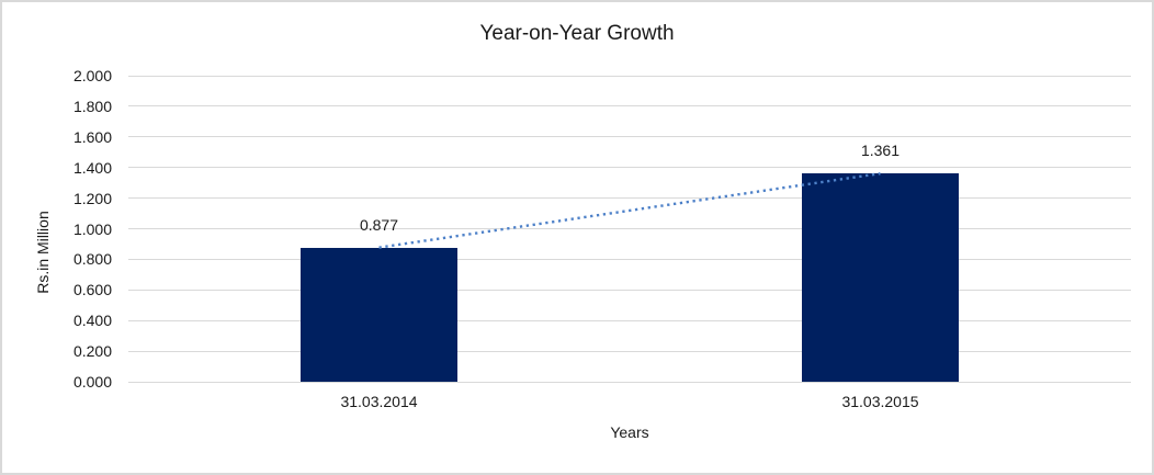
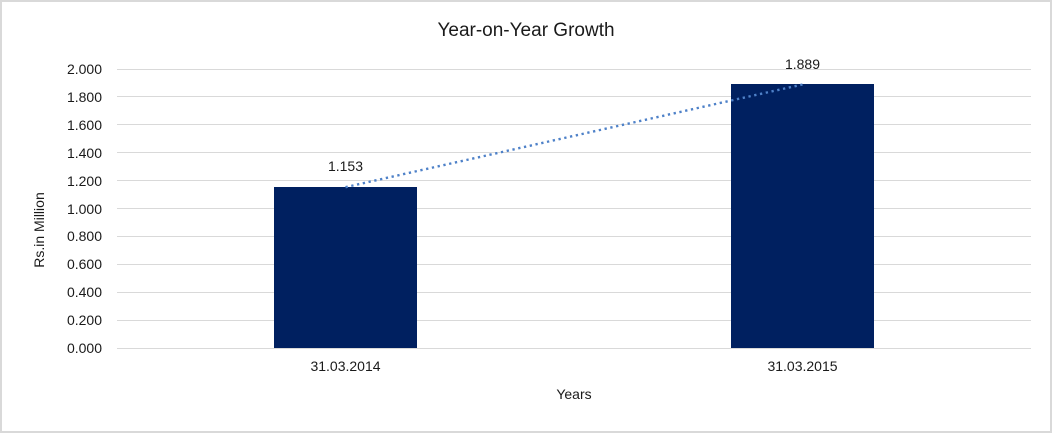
31.03.2014: 0.877 -> 1.153
31.03.2015: 1.361 -> 1.889
